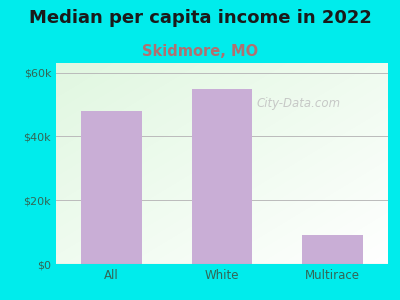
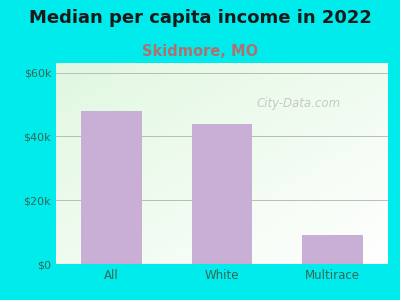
White: $55k -> $44k
